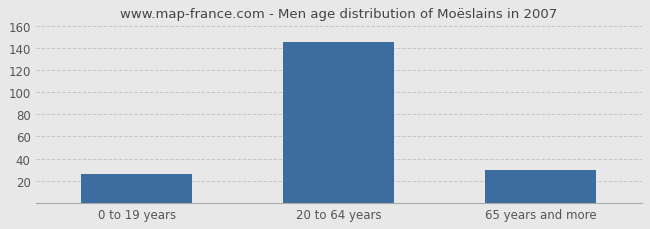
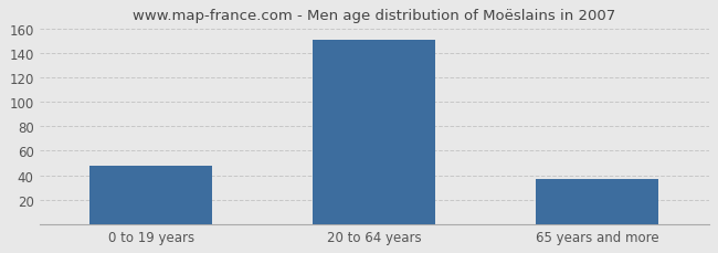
0 to 19 years: 26 -> 48
20 to 64 years: 145 -> 151
65 years and more: 30 -> 37
